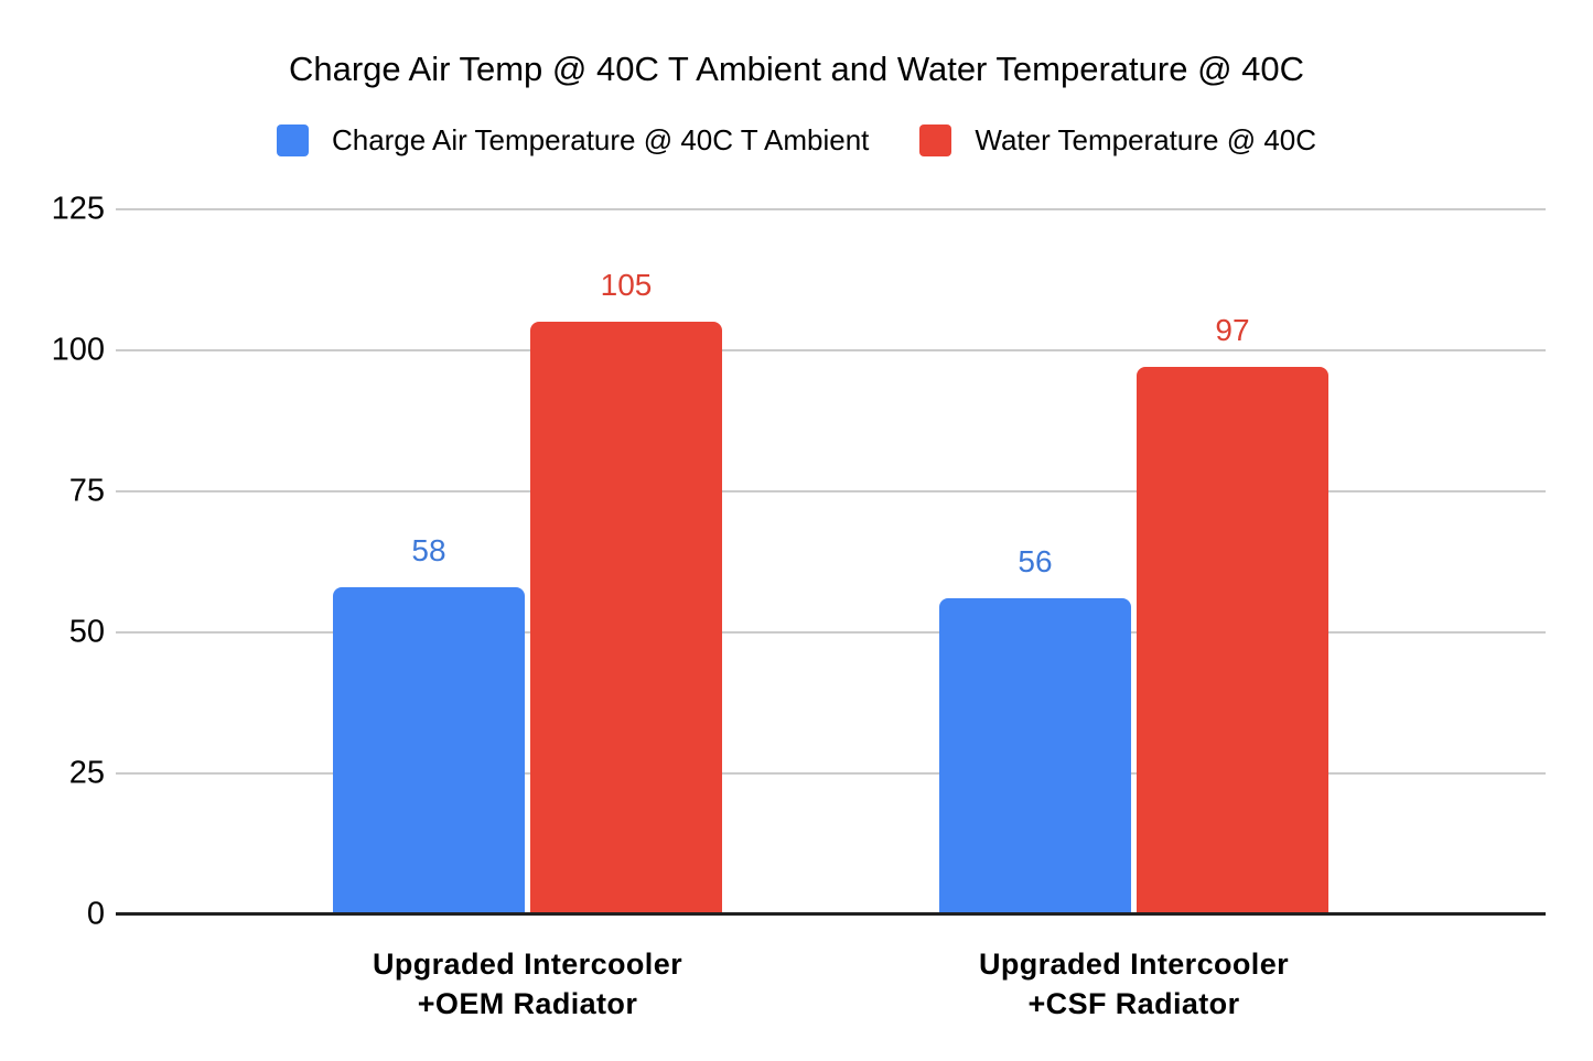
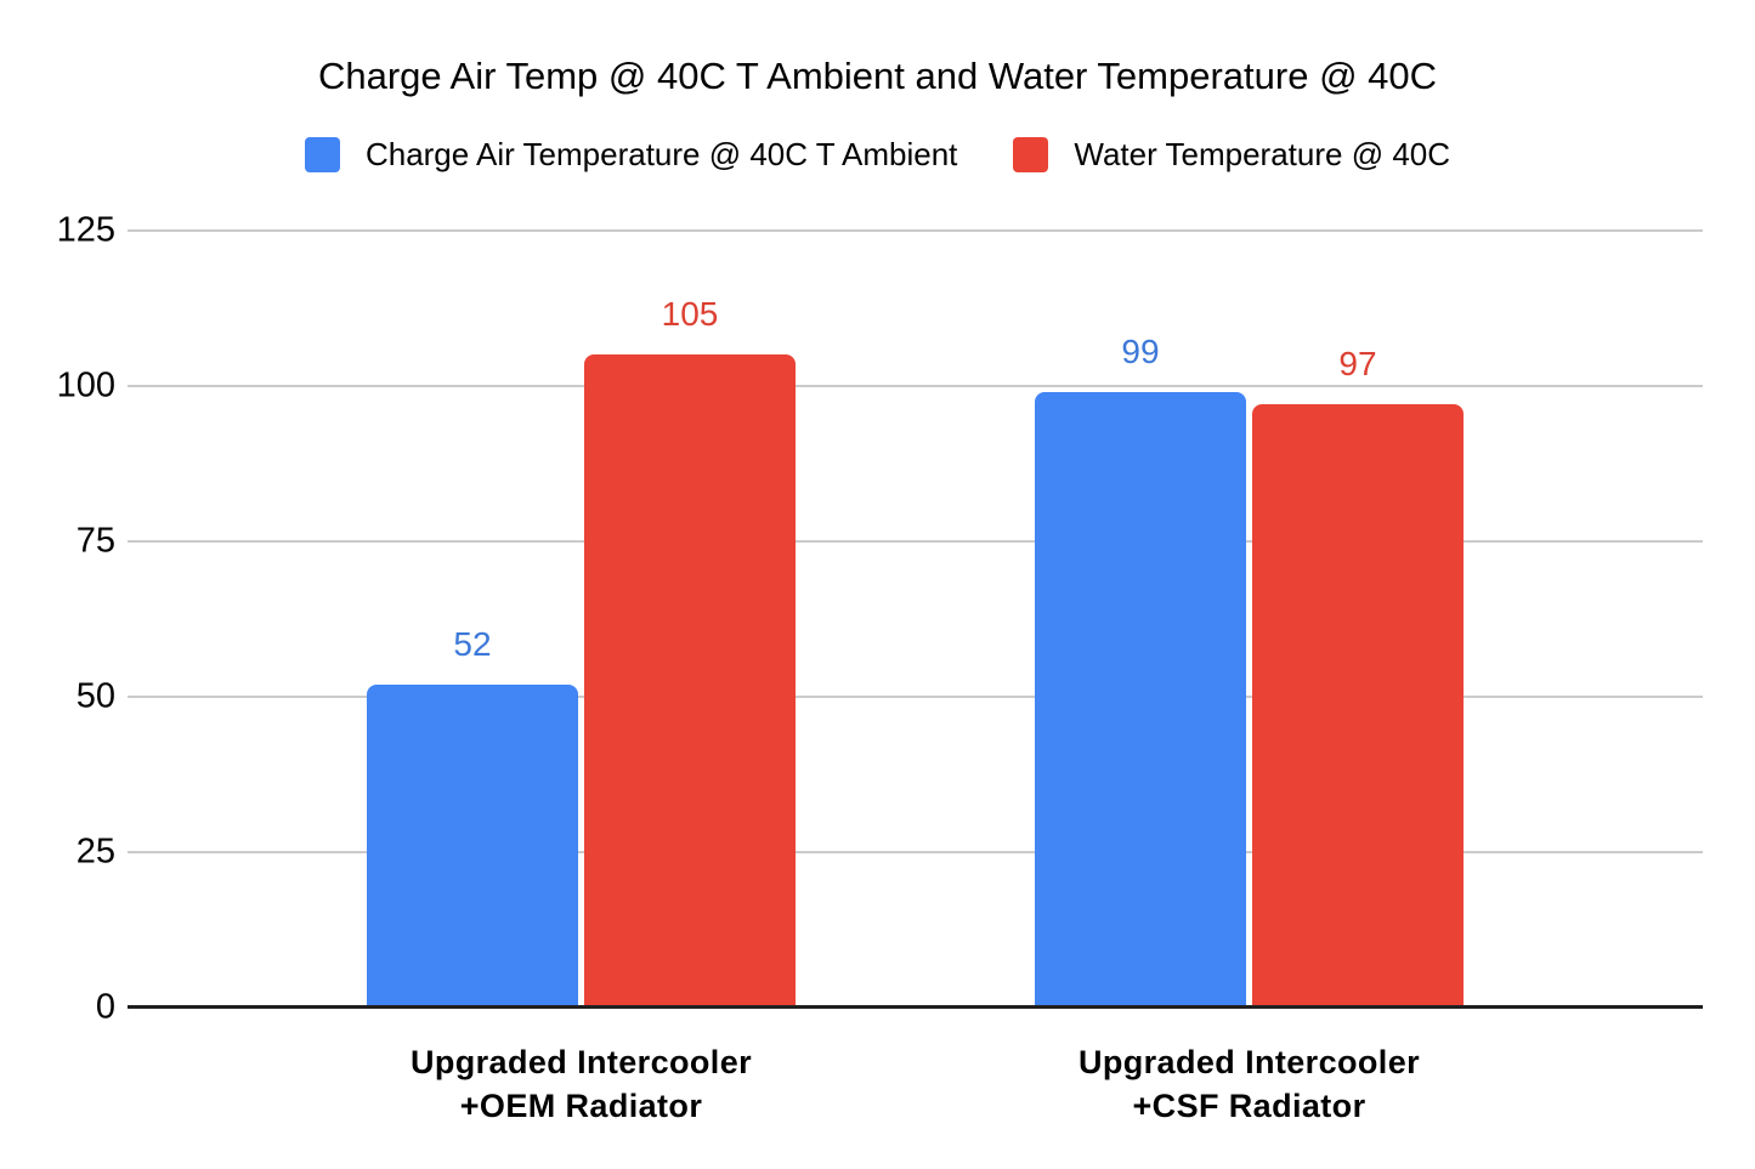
Charge Air Temperature @ 40C T Ambient/Upgraded Intercooler +OEM Radiator: 58 -> 52
Charge Air Temperature @ 40C T Ambient/Upgraded Intercooler +CSF Radiator: 56 -> 99
